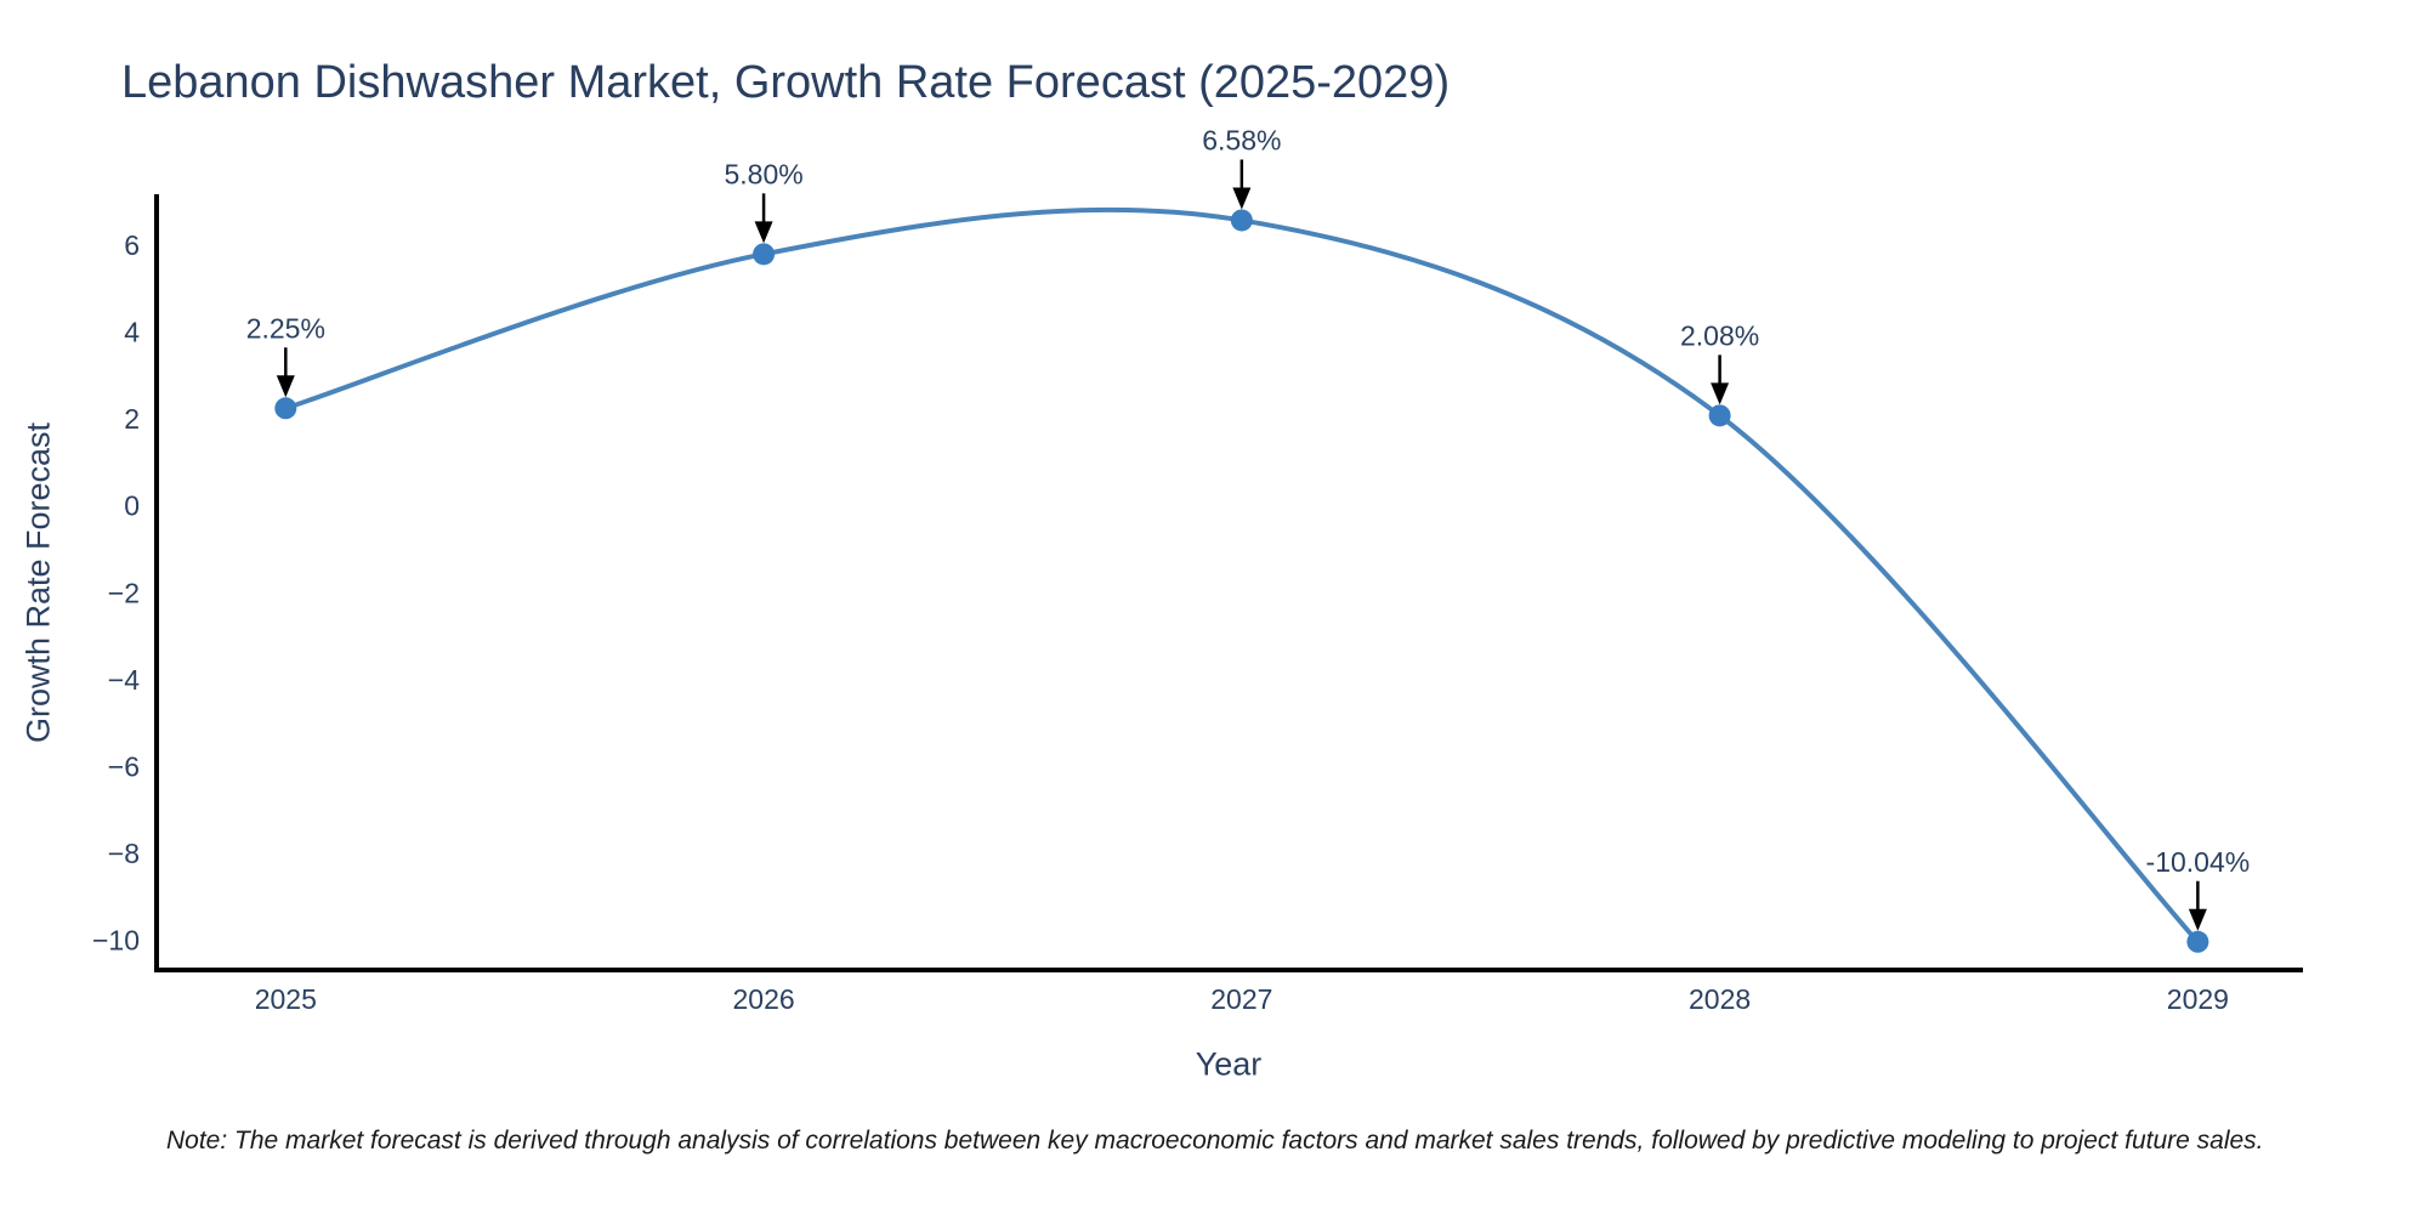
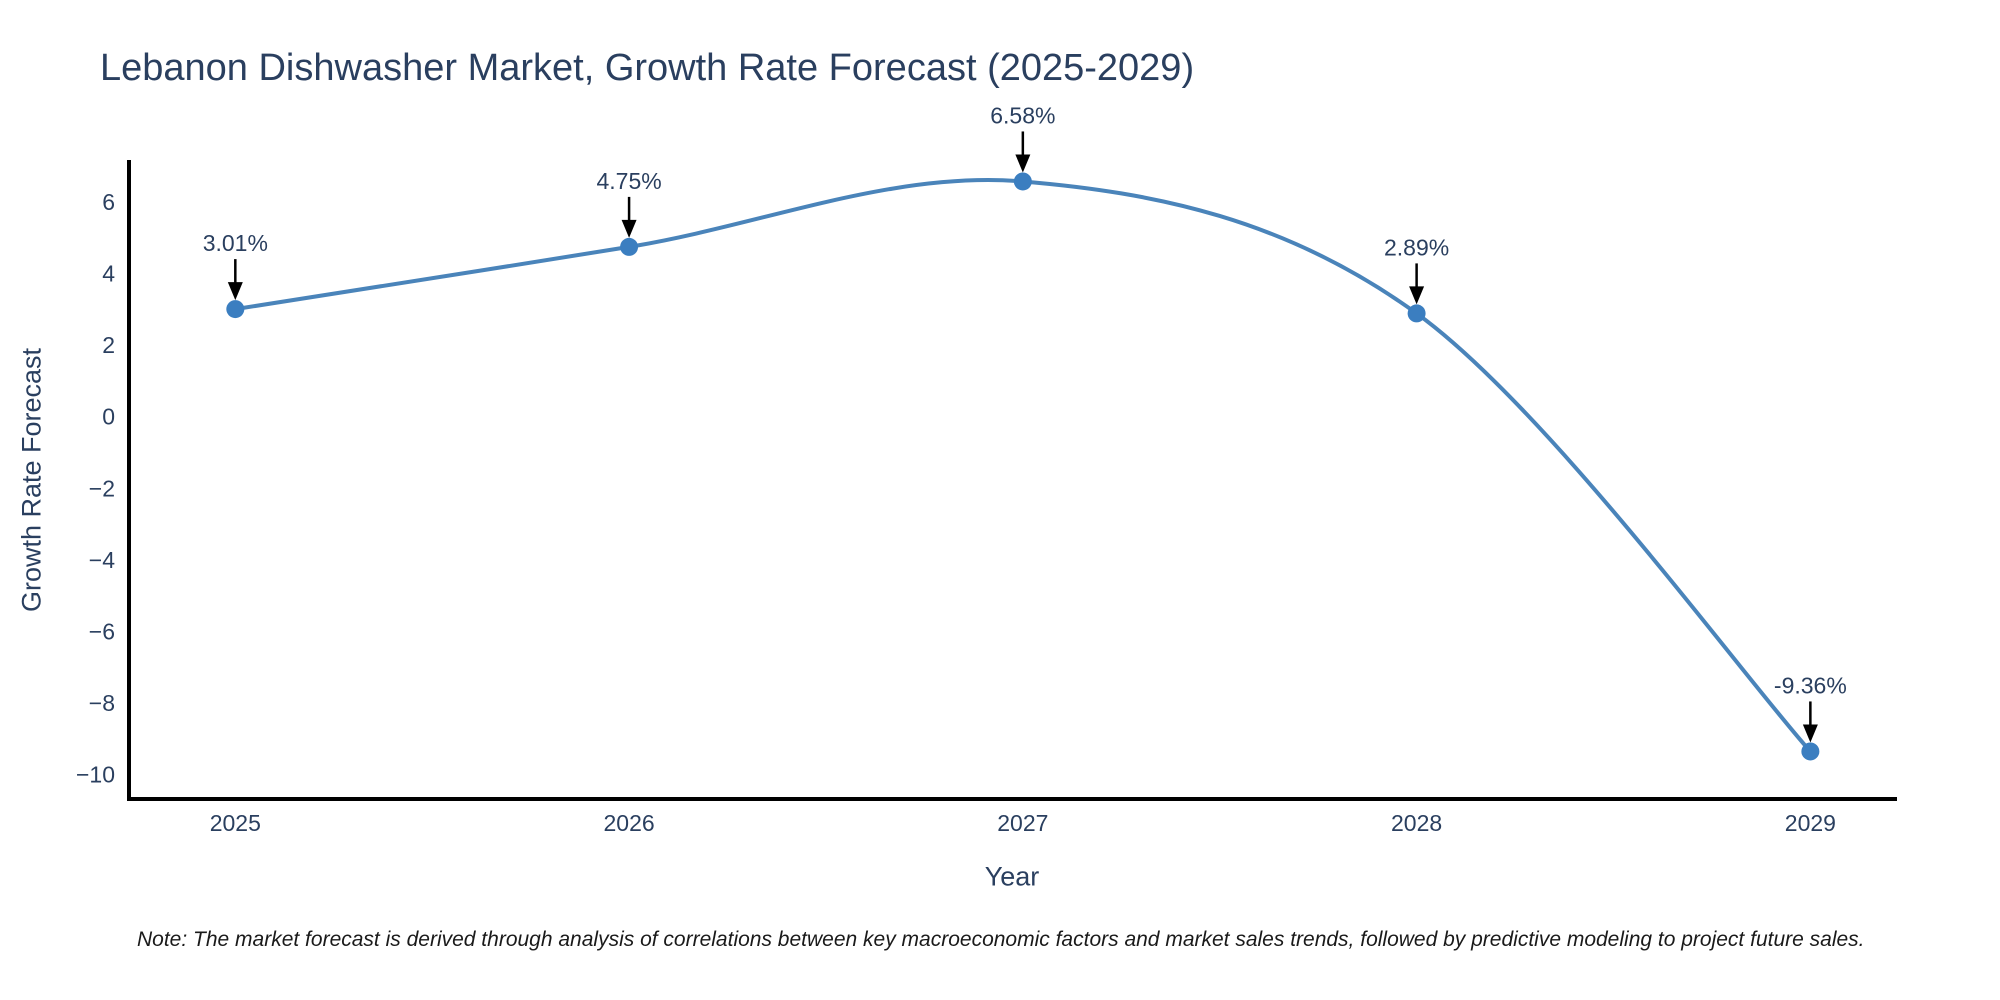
2025: 2.25% -> 3.01%
2026: 5.80% -> 4.75%
2028: 2.08% -> 2.89%
2029: -10.04% -> -9.36%
